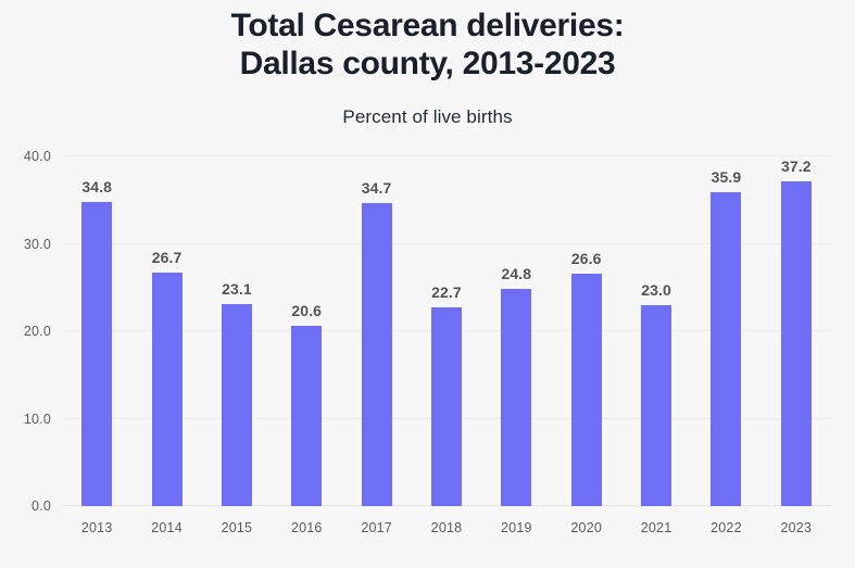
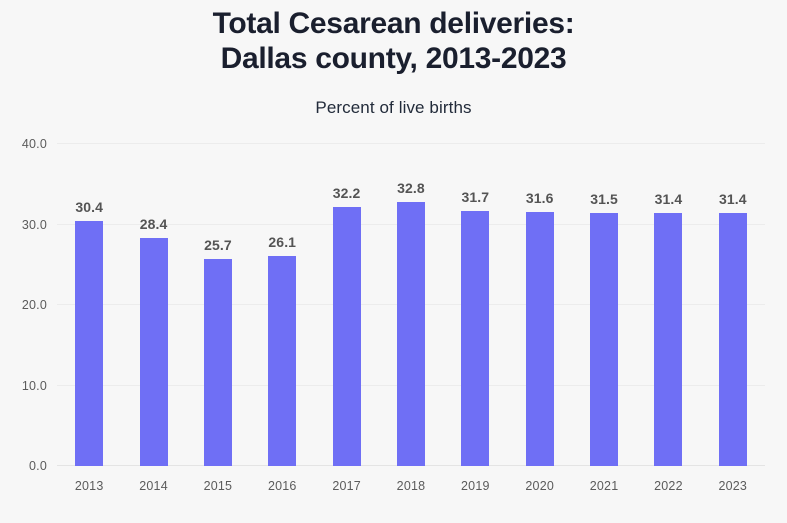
2013: 34.8 -> 30.4
2014: 26.7 -> 28.4
2015: 23.1 -> 25.7
2016: 20.6 -> 26.1
2017: 34.7 -> 32.2
2018: 22.7 -> 32.8
2019: 24.8 -> 31.7
2020: 26.6 -> 31.6
2021: 23.0 -> 31.5
2022: 35.9 -> 31.4
2023: 37.2 -> 31.4
